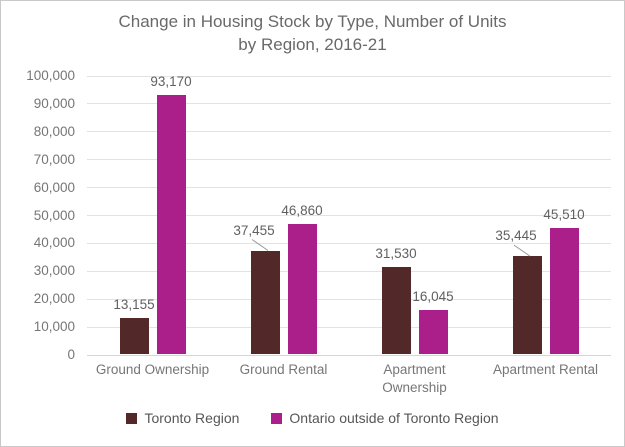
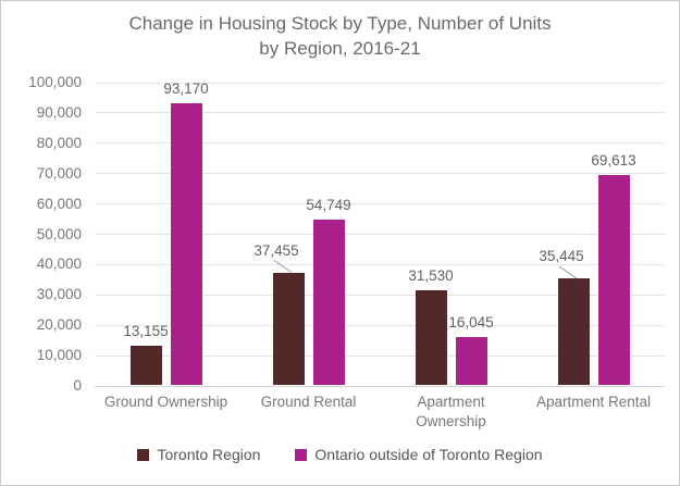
Ontario outside of Toronto Region/Ground Rental: 46,860 -> 54,749
Ontario outside of Toronto Region/Apartment Rental: 45,510 -> 69,613
